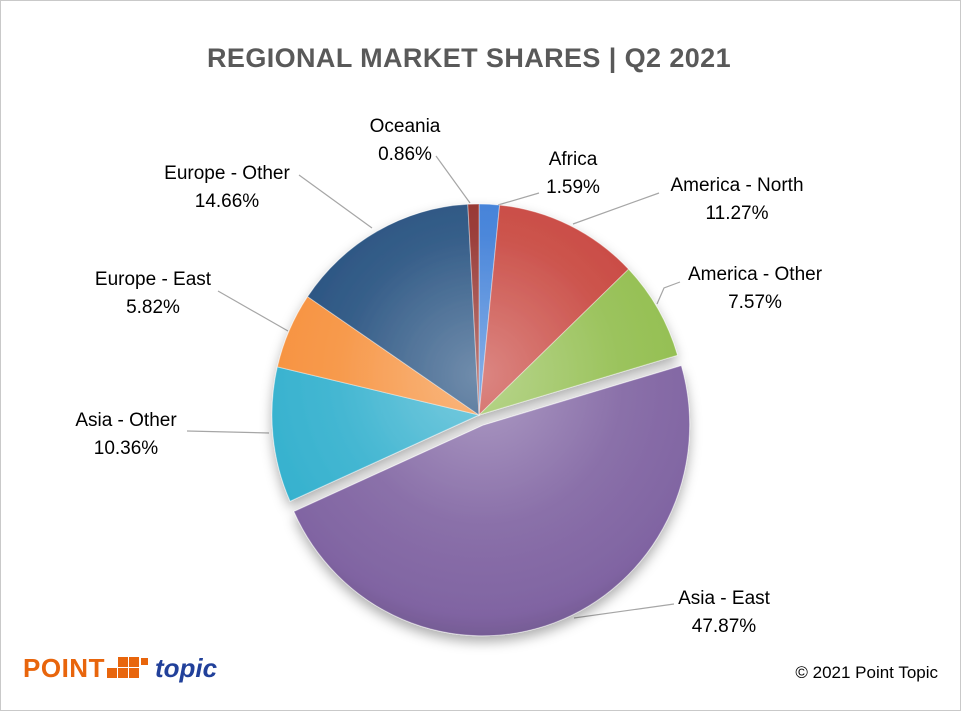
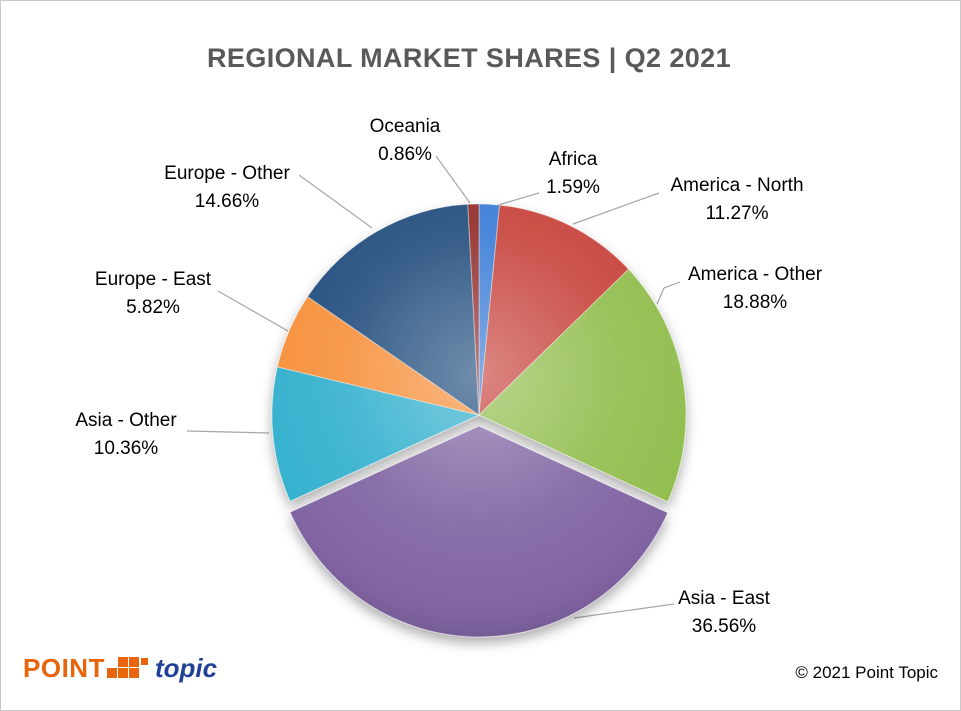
America - Other: 7.57% -> 18.88%
Asia - East: 47.87% -> 36.56%
